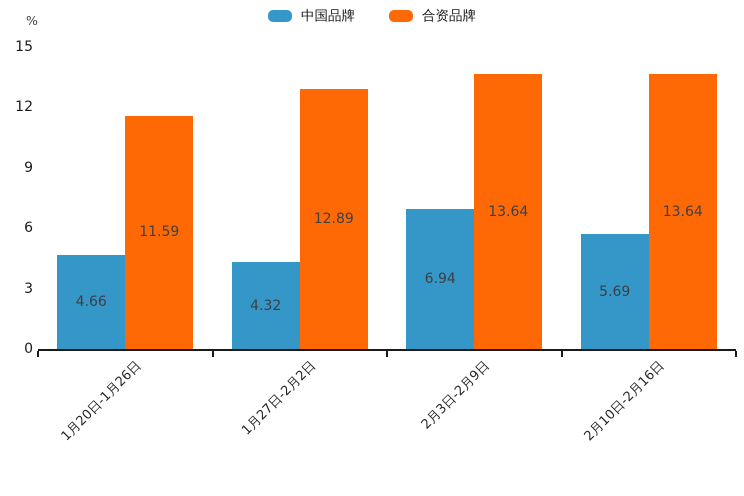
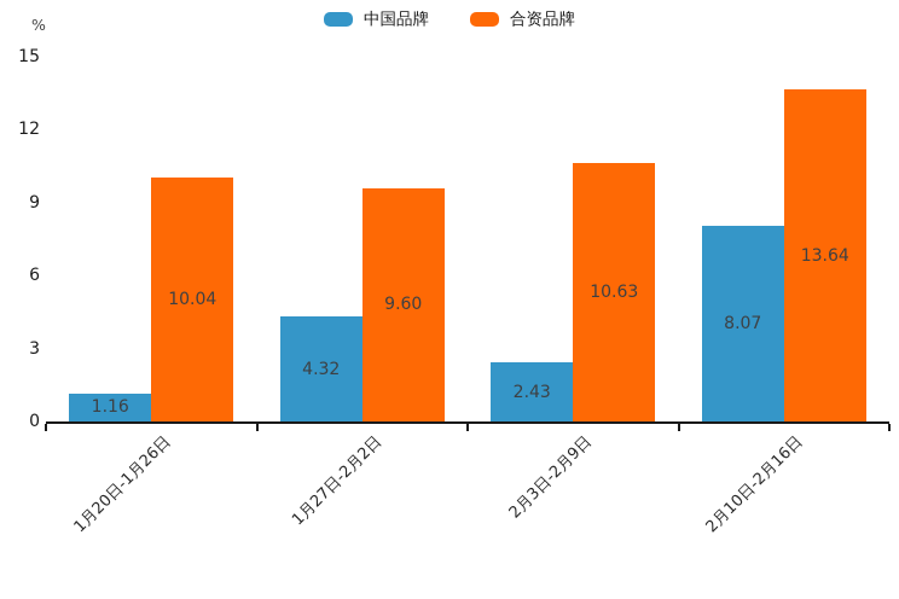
中国品牌/1月20日-1月26日: 4.66 -> 1.16
合资品牌/1月20日-1月26日: 11.59 -> 10.04
合资品牌/1月27日-2月2日: 12.89 -> 9.60
中国品牌/2月3日-2月9日: 6.94 -> 2.43
合资品牌/2月3日-2月9日: 13.64 -> 10.63
中国品牌/2月10日-2月16日: 5.69 -> 8.07
